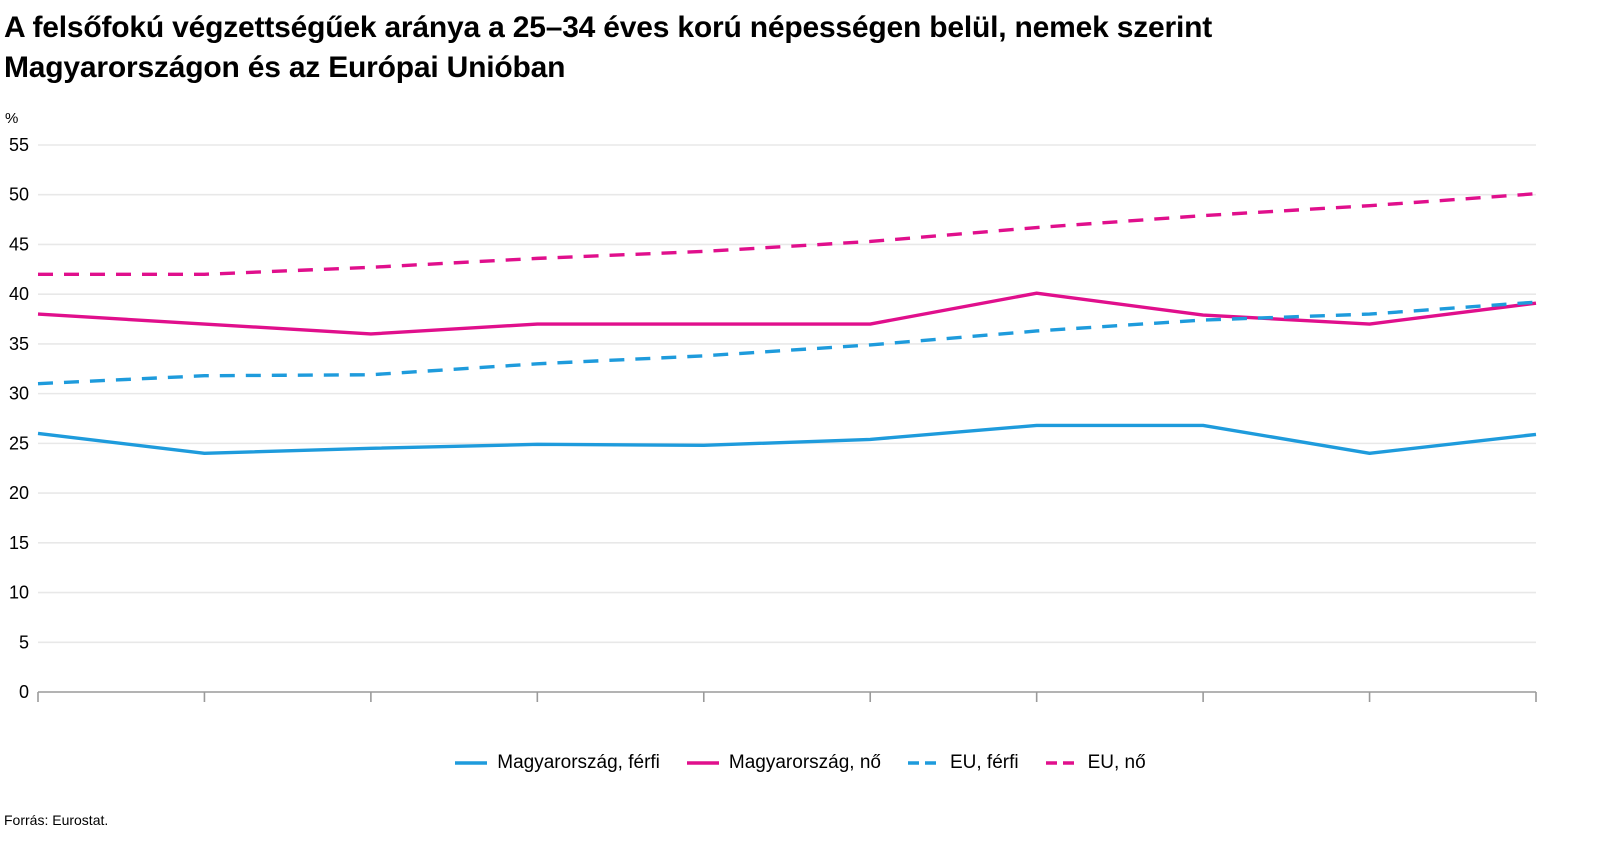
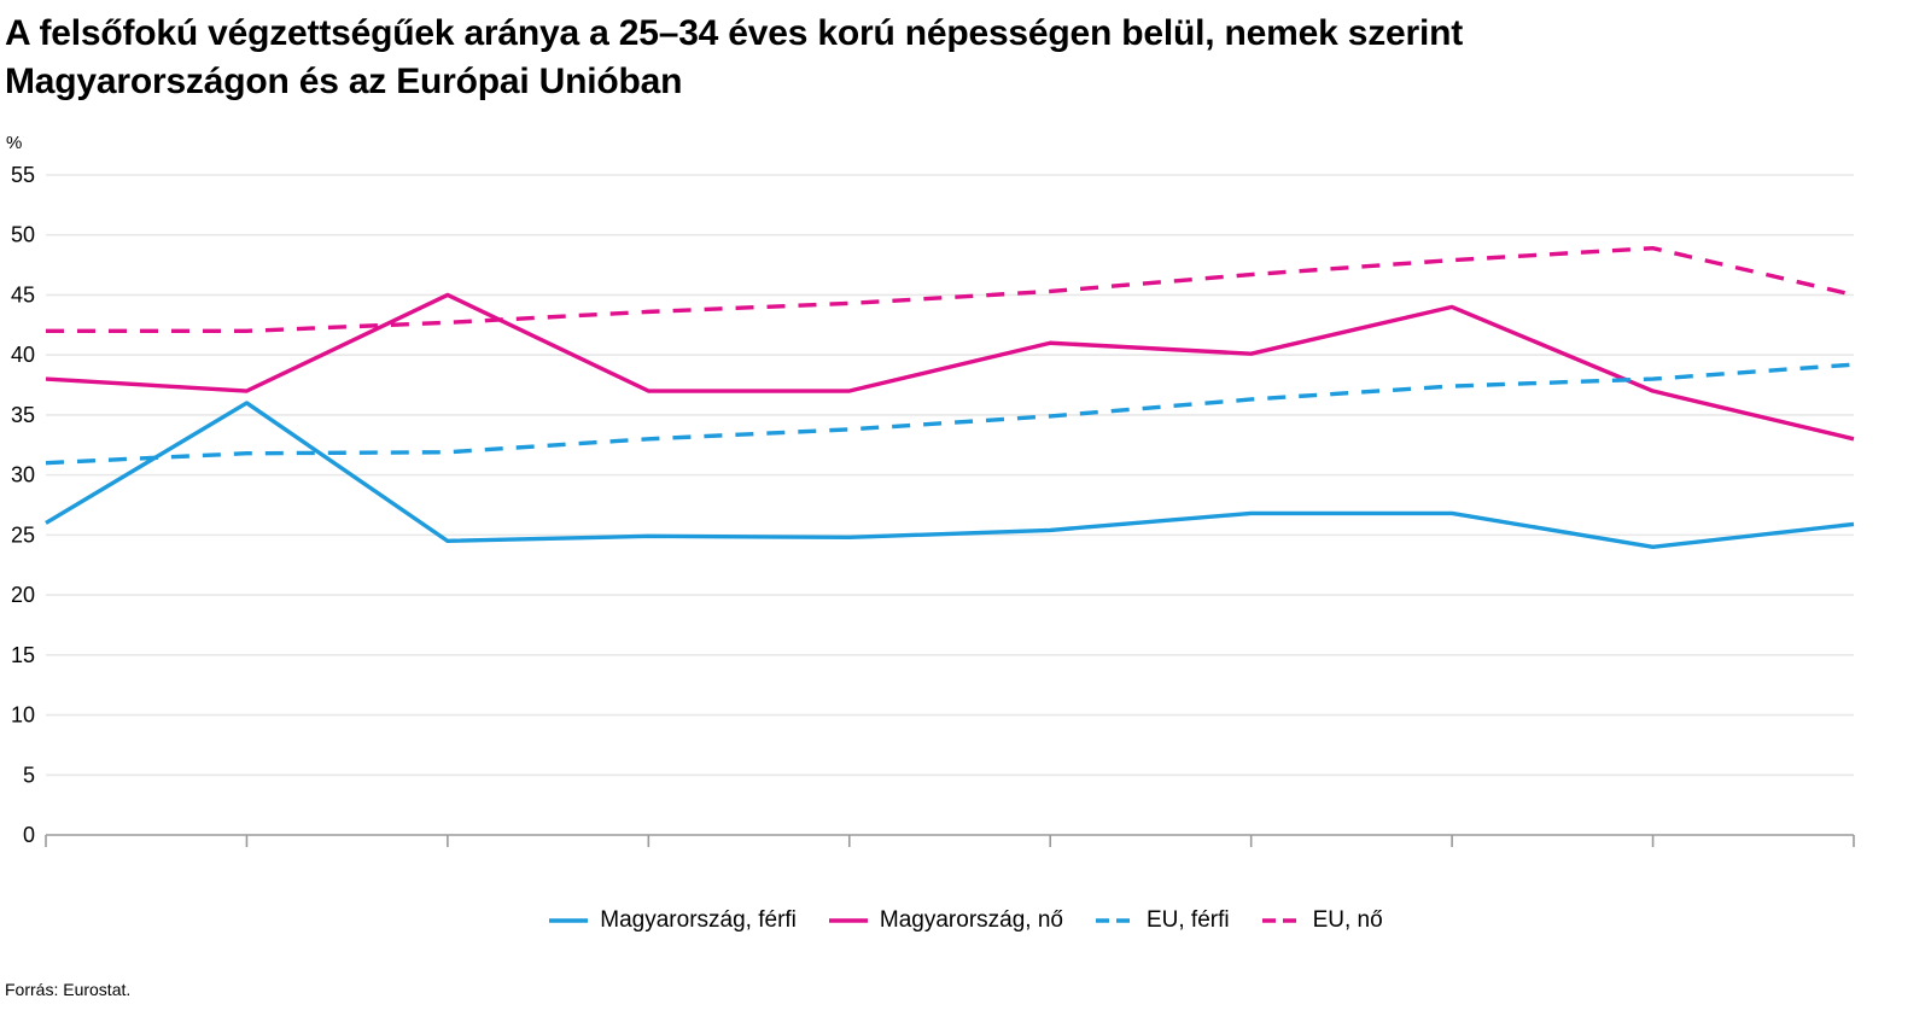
Magyarország, férfi/2016: 24 -> 36
Magyarország, nő/2017: 36 -> 45
Magyarország, nő/2020: 37 -> 41
Magyarország, nő/2022: 38 -> 44
Magyarország, nő/2024: 39 -> 33
EU, nő/2024: 50 -> 45
